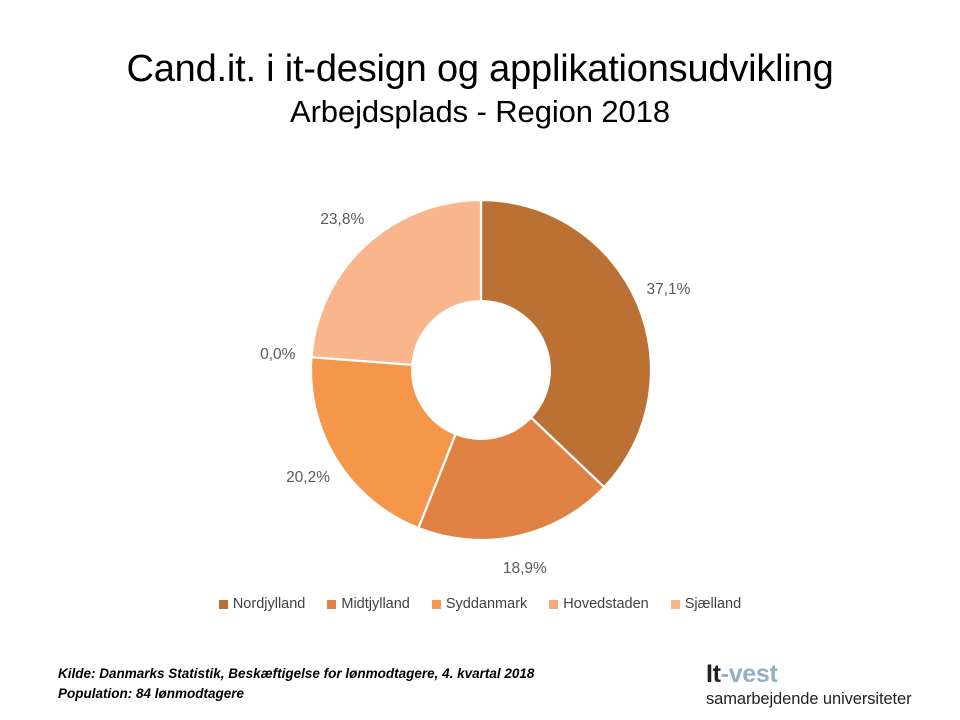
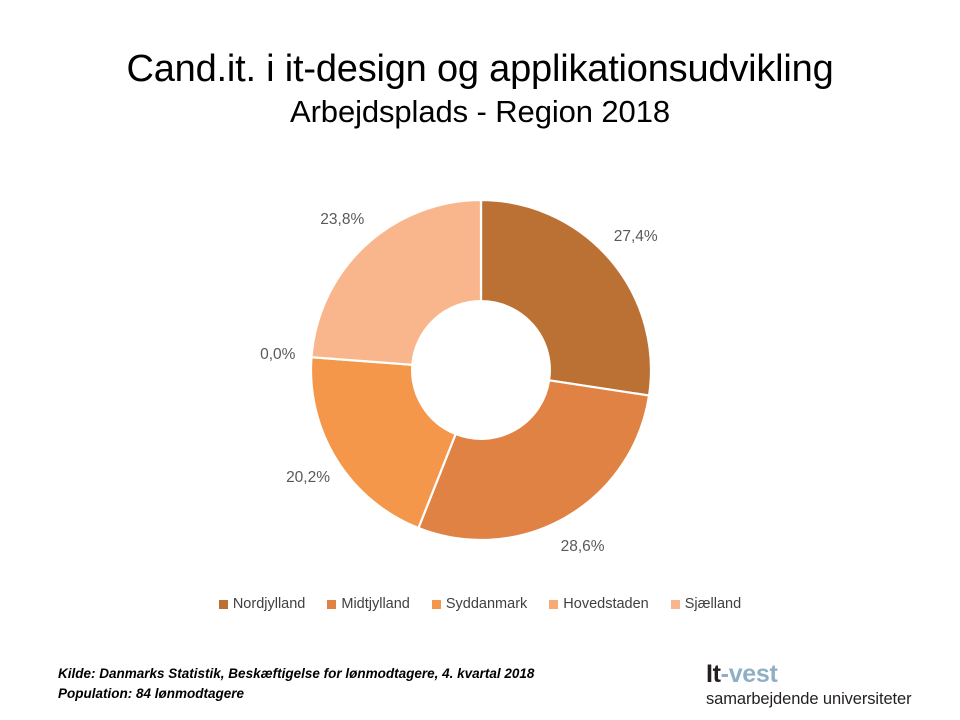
Nordjylland: 37,1% -> 27,4%
Midtjylland: 18,9% -> 28,6%
